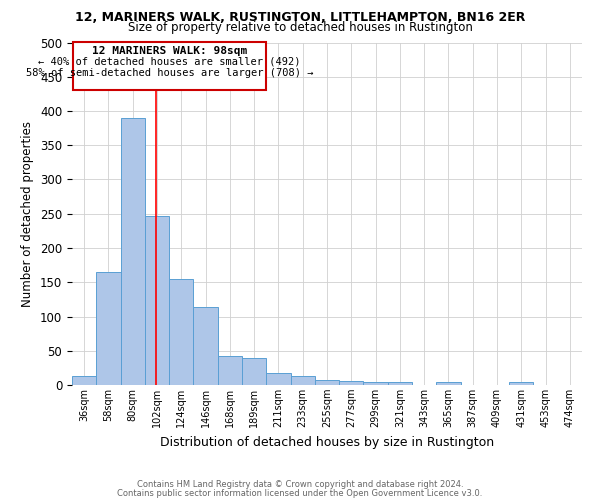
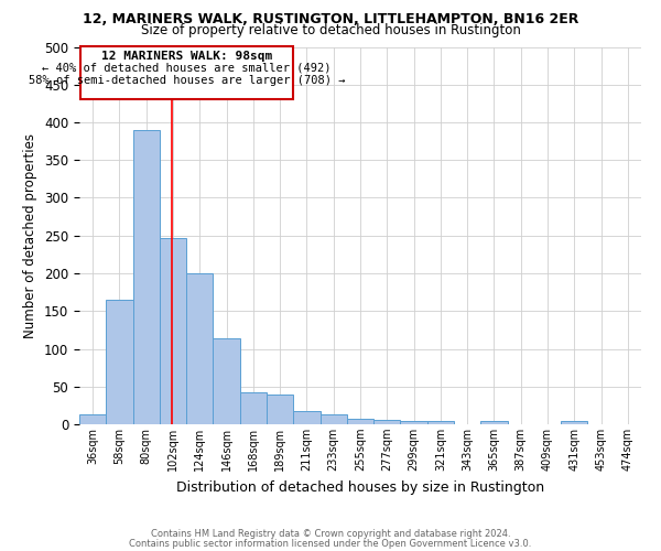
124sqm: 155 -> 200
